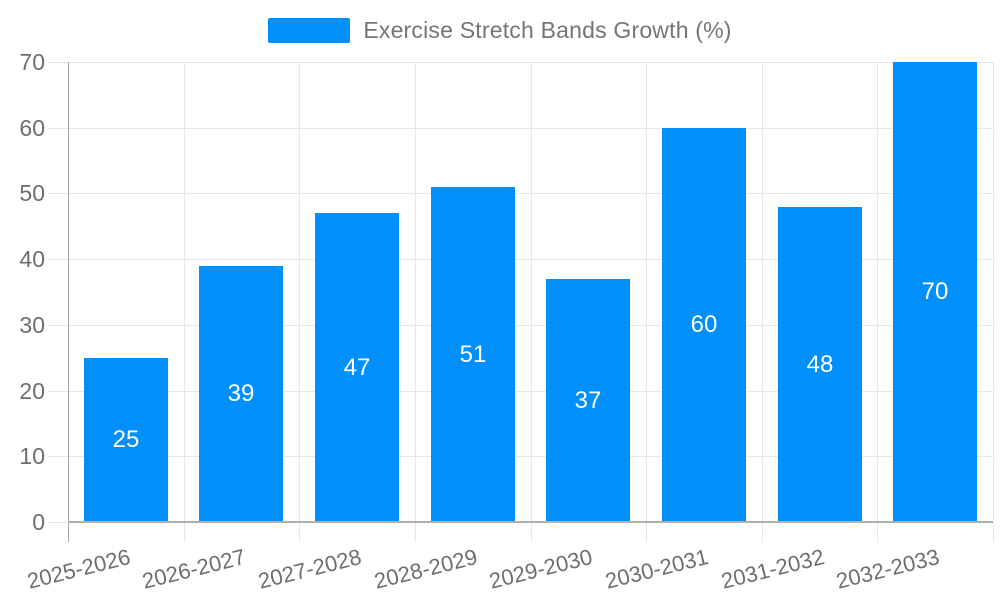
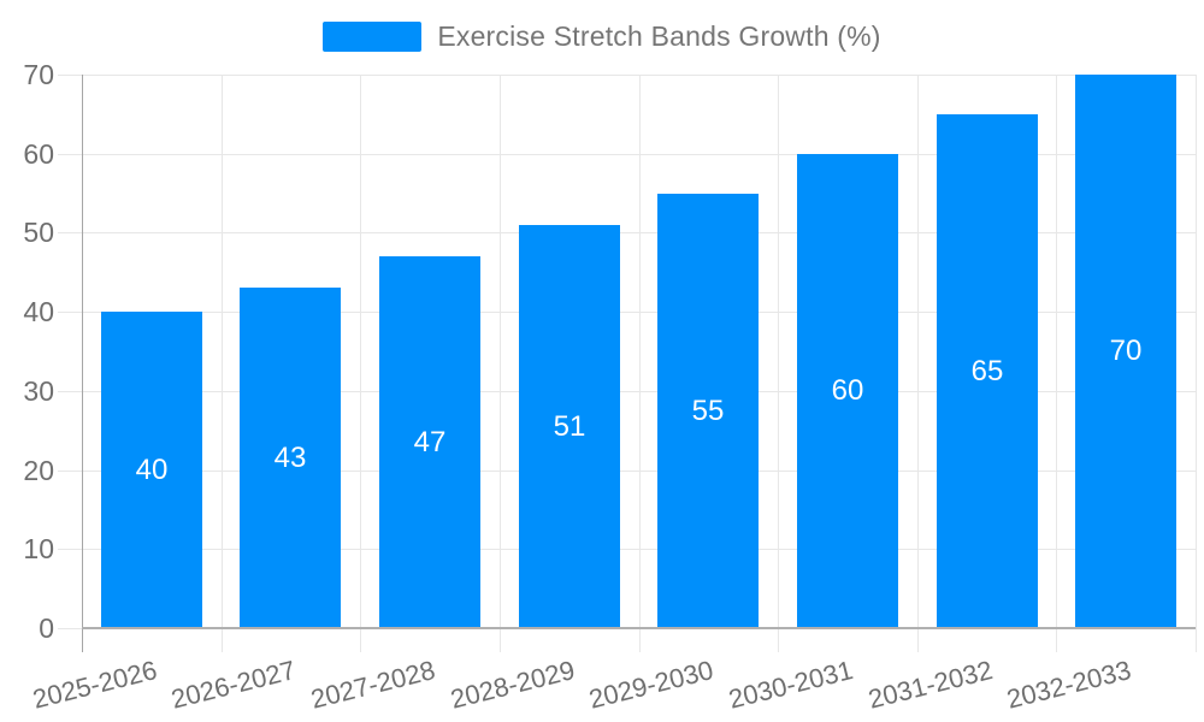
2025-2026: 25 -> 40
2026-2027: 39 -> 43
2029-2030: 37 -> 55
2031-2032: 48 -> 65
